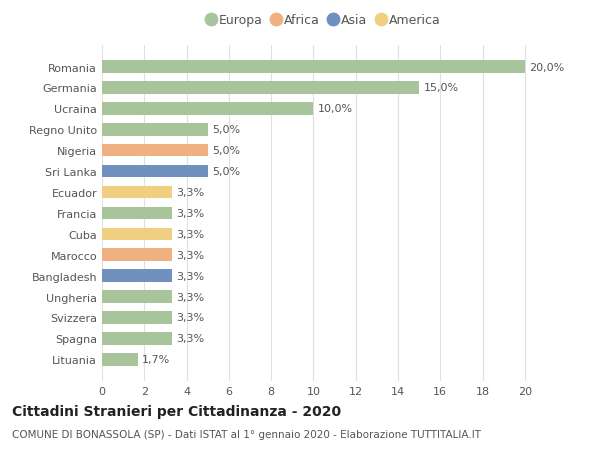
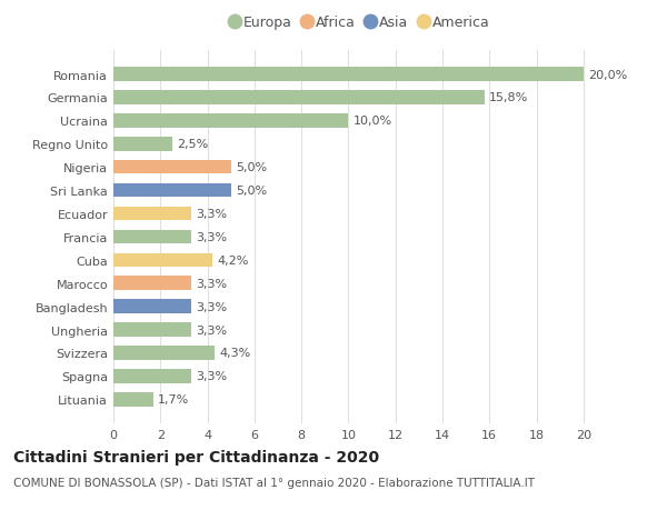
Germania: 15,0% -> 15,8%
Regno Unito: 5,0% -> 2,5%
Cuba: 3,3% -> 4,2%
Svizzera: 3,3% -> 4,3%
